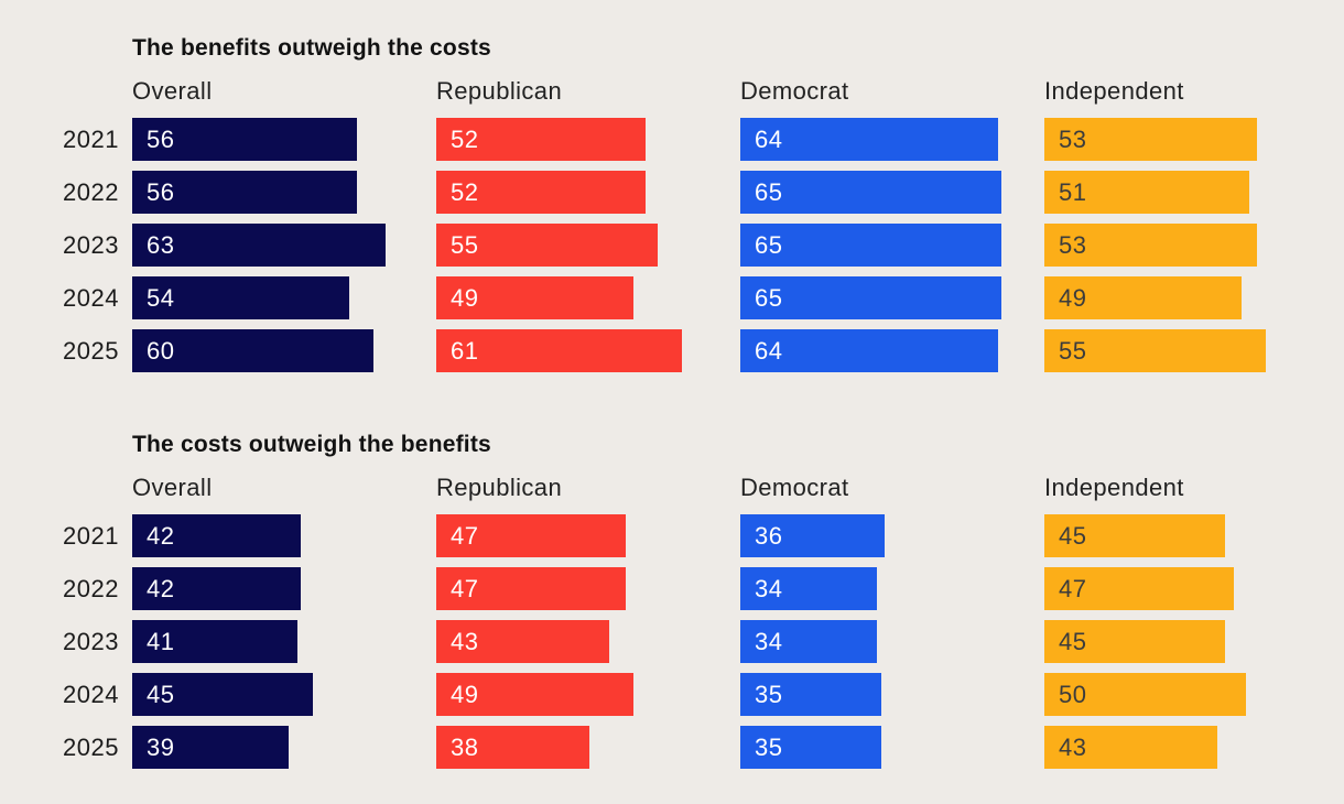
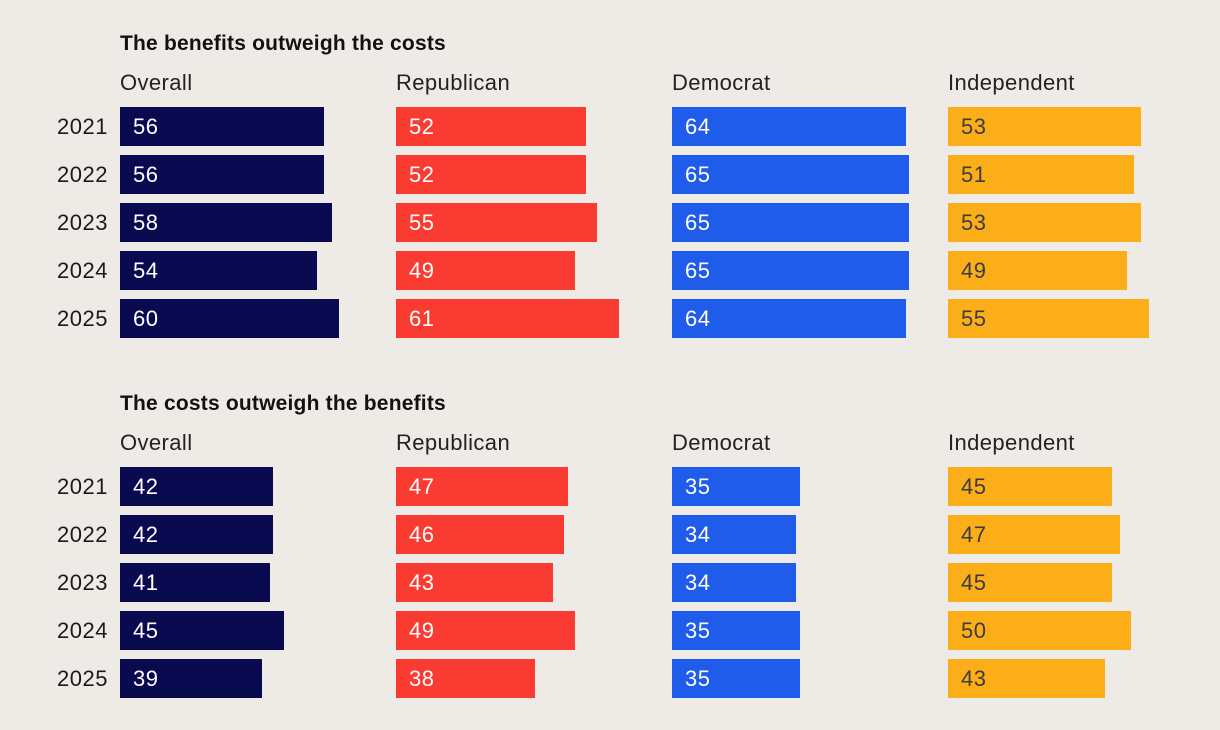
The benefits outweigh the costs/Overall/2023: 63 -> 58
The costs outweigh the benefits/Democrat/2021: 36 -> 35
The costs outweigh the benefits/Republican/2022: 47 -> 46
